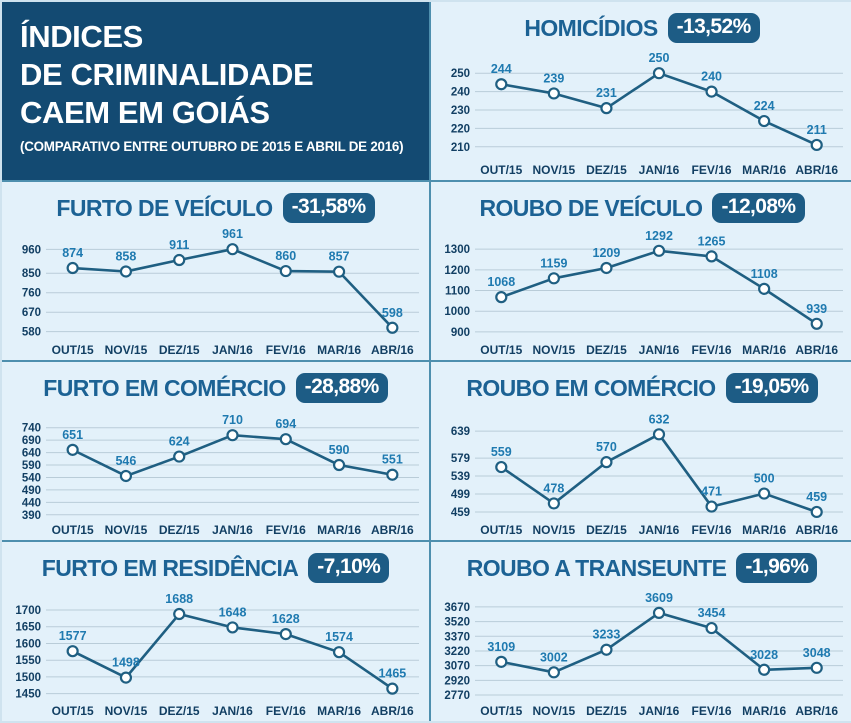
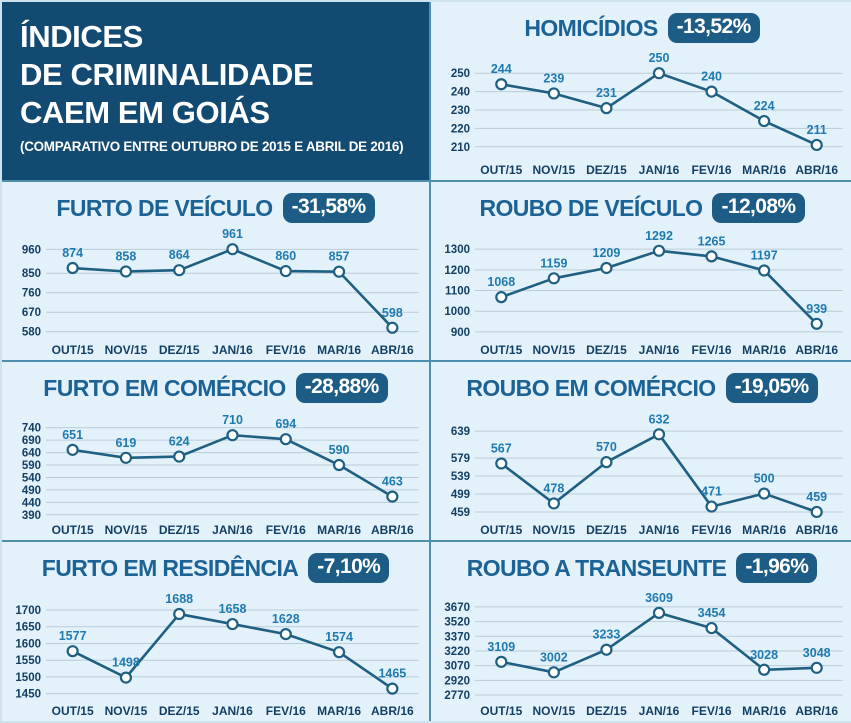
FURTO DE VEÍCULO/DEZ/15: 911 -> 864
ROUBO DE VEÍCULO/MAR/16: 1108 -> 1197
FURTO EM COMÉRCIO/NOV/15: 546 -> 619
FURTO EM COMÉRCIO/ABR/16: 551 -> 463
ROUBO EM COMÉRCIO/OUT/15: 559 -> 567
FURTO EM RESIDÊNCIA/JAN/16: 1648 -> 1658
